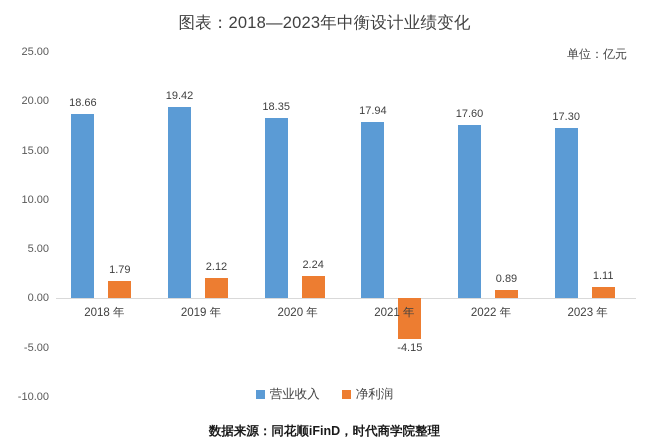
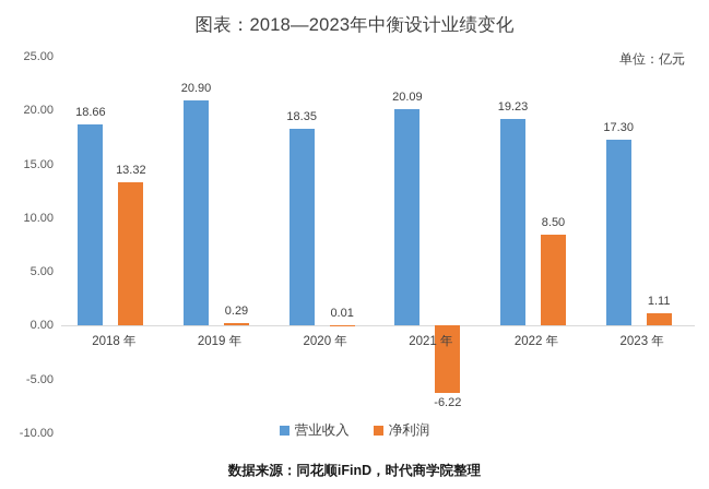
净利润/2018 年: 1.79 -> 13.32
营业收入/2019 年: 19.42 -> 20.90
净利润/2019 年: 2.12 -> 0.29
净利润/2020 年: 2.24 -> 0.01
营业收入/2021 年: 17.94 -> 20.09
净利润/2021 年: -4.15 -> -6.22
营业收入/2022 年: 17.60 -> 19.23
净利润/2022 年: 0.89 -> 8.50
